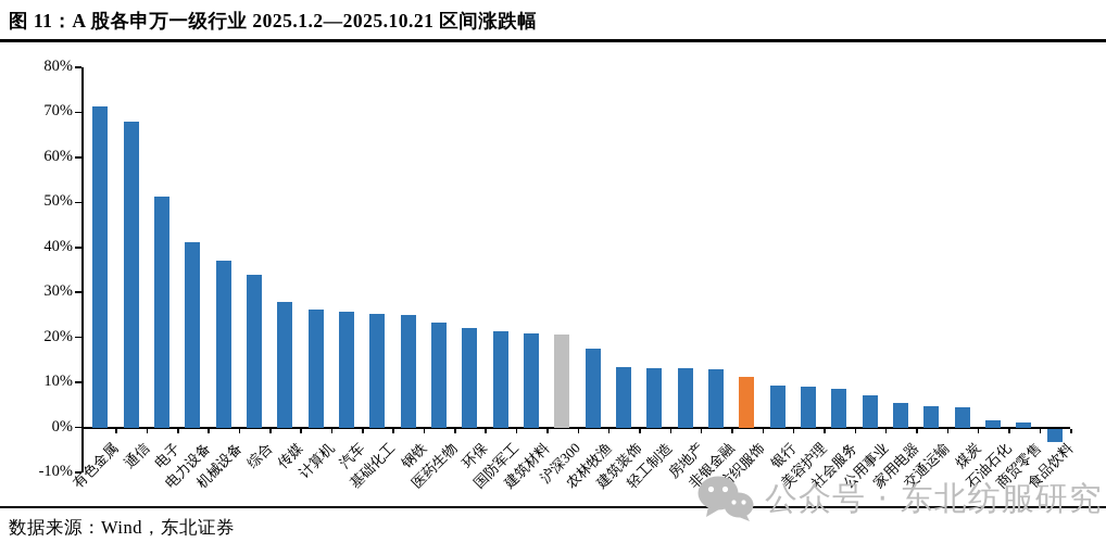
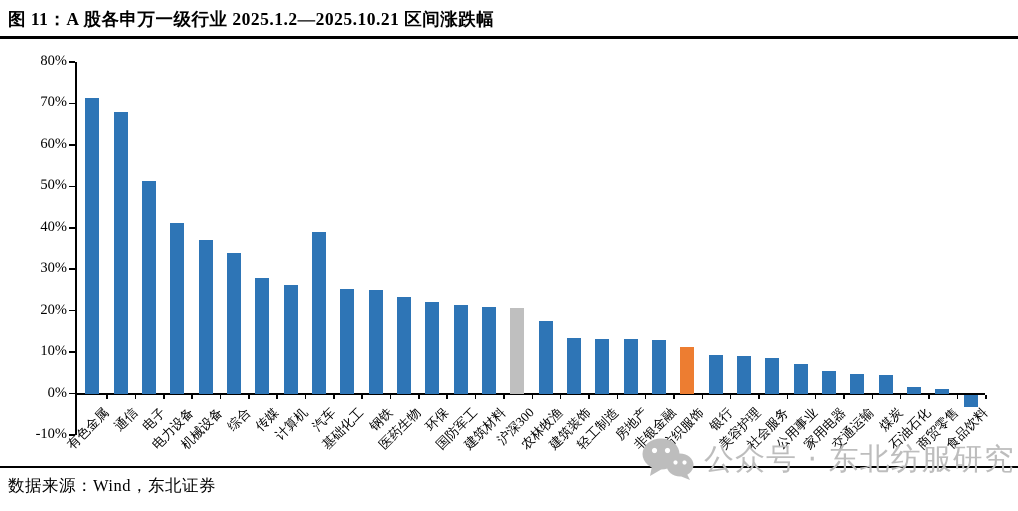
汽车: 26% -> 39%
